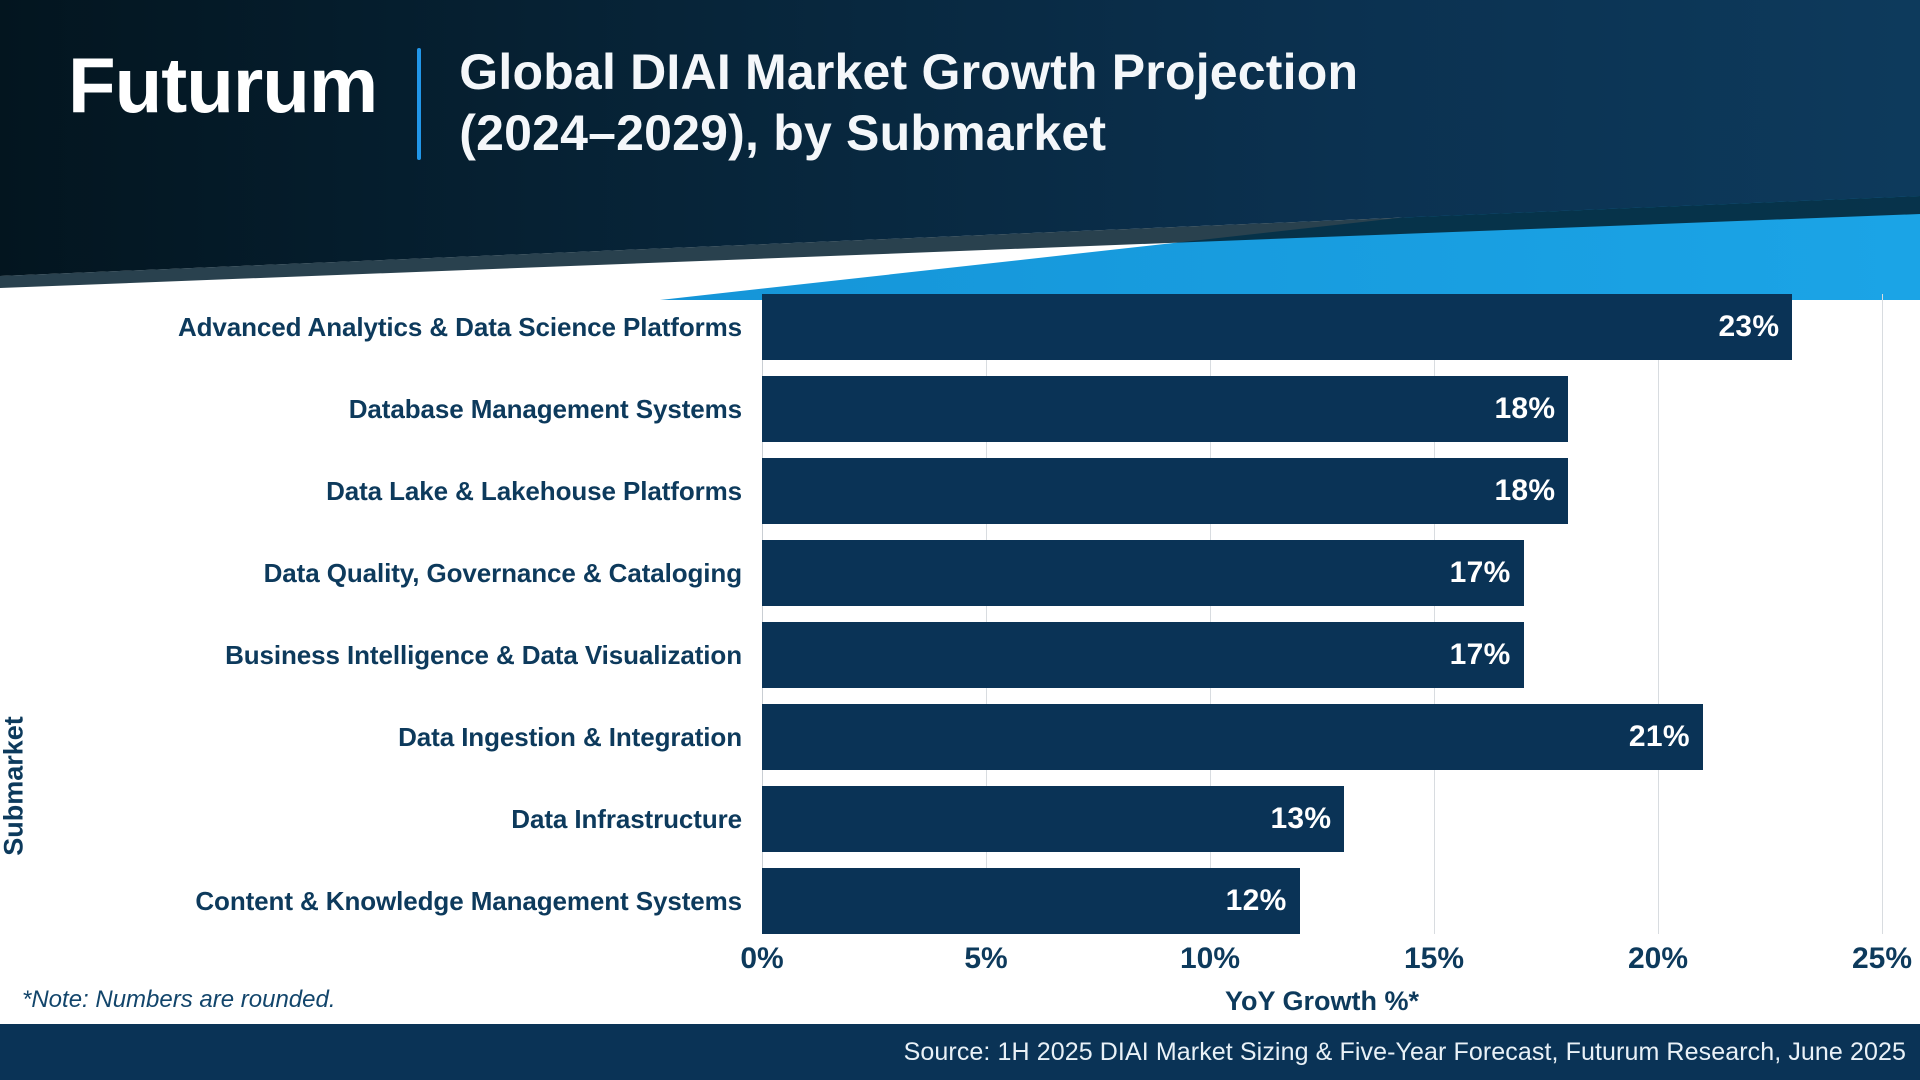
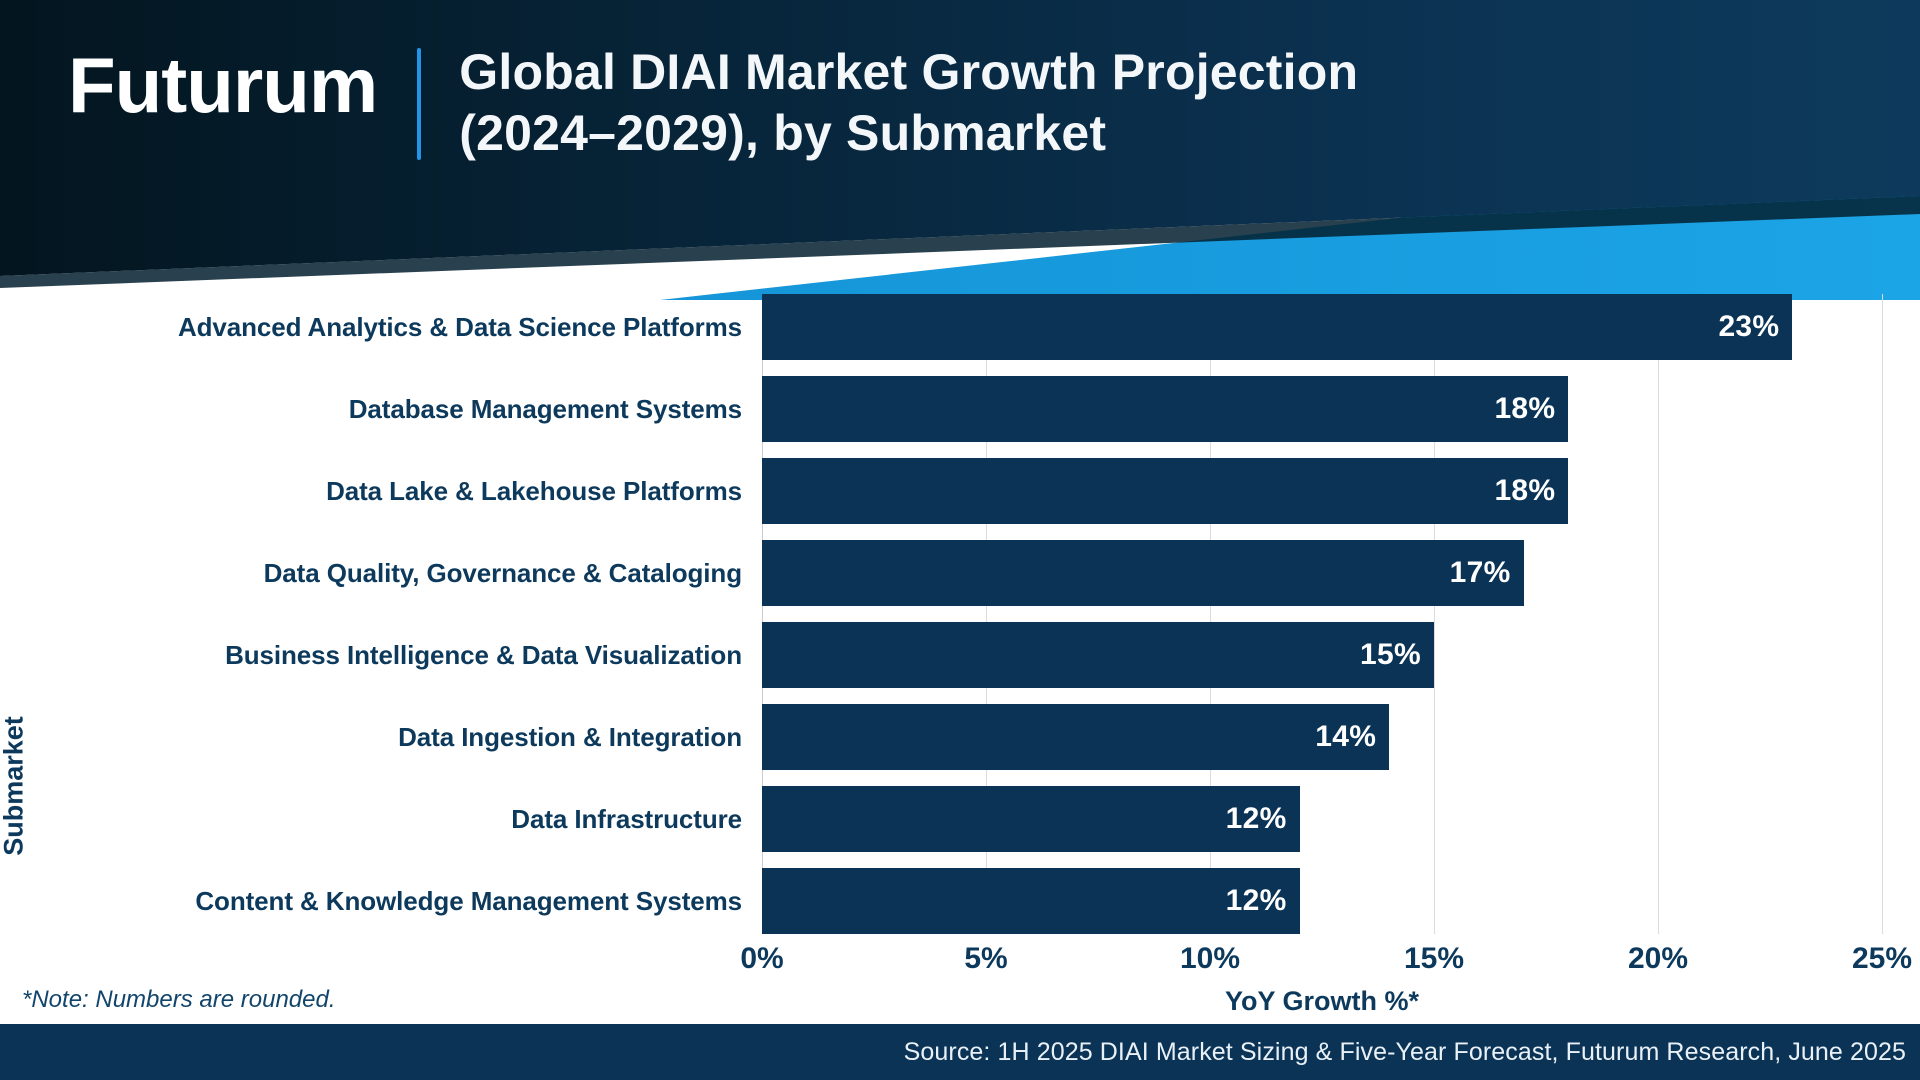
Business Intelligence & Data Visualization: 17% -> 15%
Data Ingestion & Integration: 21% -> 14%
Data Infrastructure: 13% -> 12%
